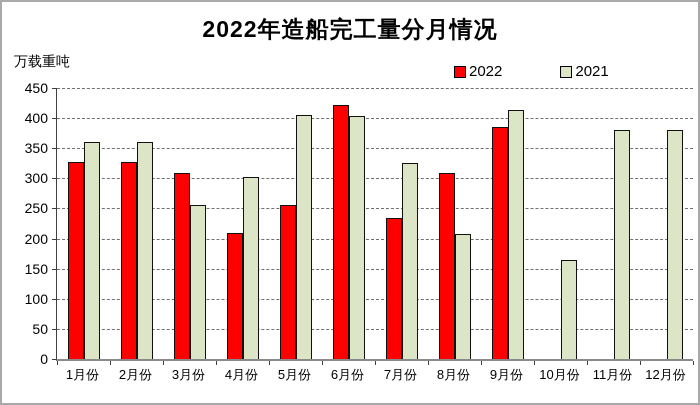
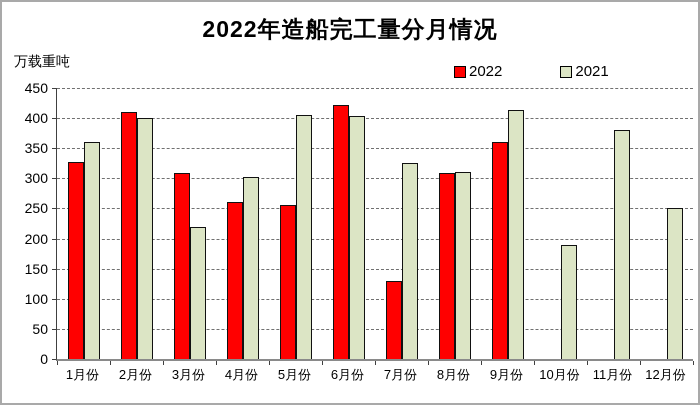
2022/2月份: 330 -> 410
2021/2月份: 360 -> 400
2021/3月份: 260 -> 220
2022/4月份: 210 -> 260
2022/7月份: 230 -> 130
2021/8月份: 210 -> 310
2022/9月份: 390 -> 360
2021/10月份: 160 -> 190
2021/12月份: 380 -> 250
